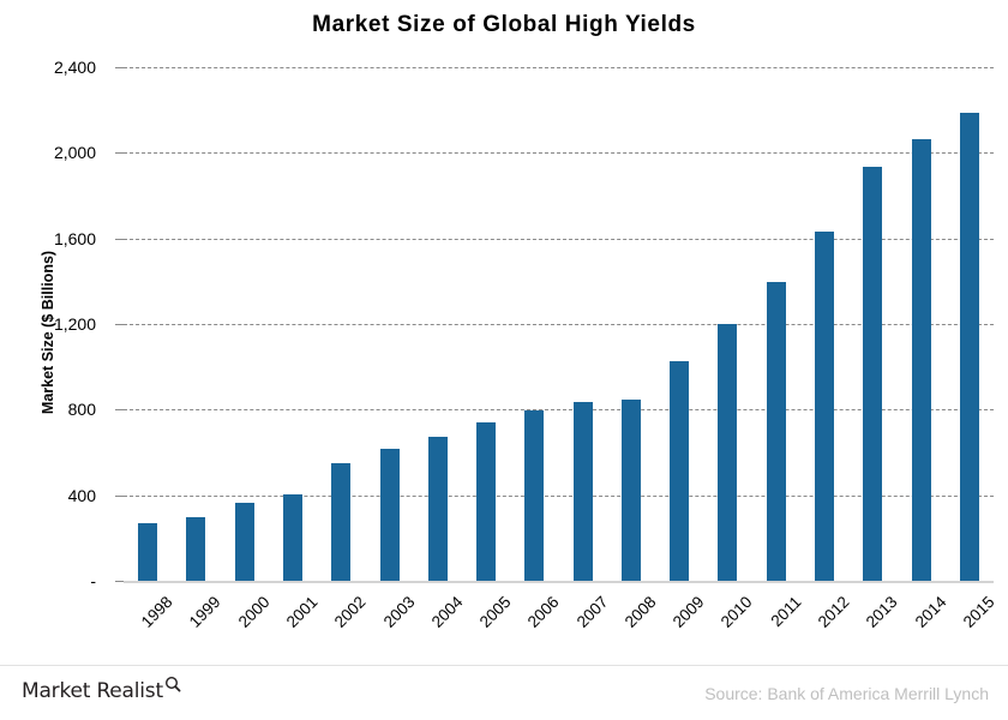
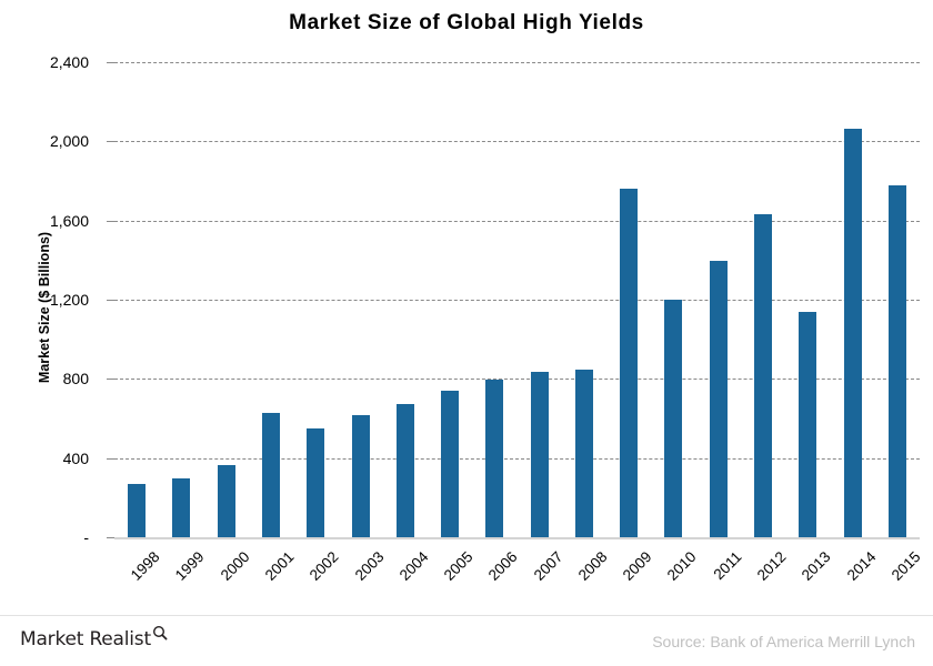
2001: 400 -> 630
2009: 1020 -> 1760
2013: 1940 -> 1140
2015: 2180 -> 1780
